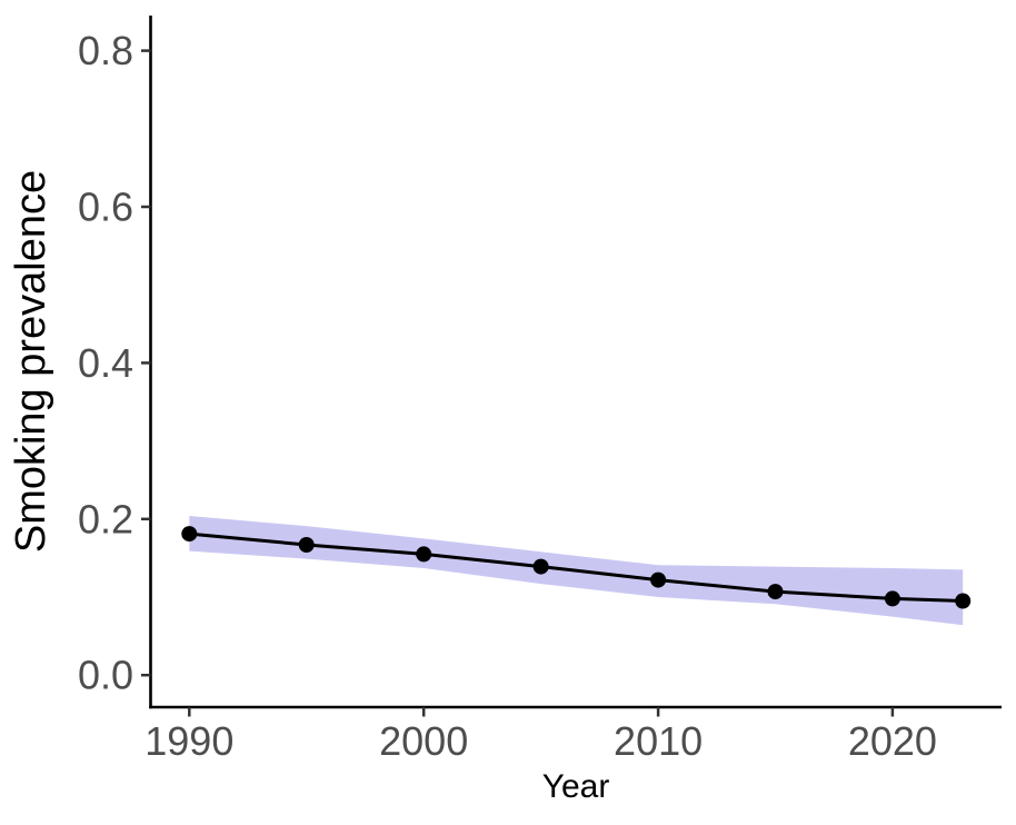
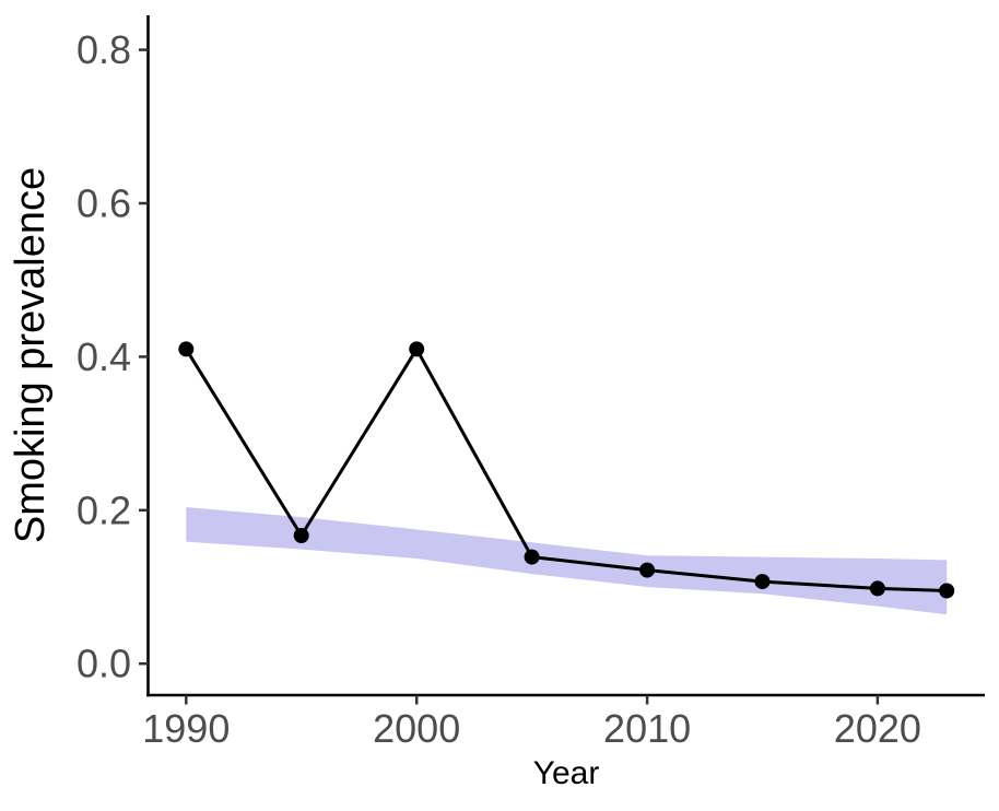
1990: 0.18 -> 0.41
2000: 0.15 -> 0.41
